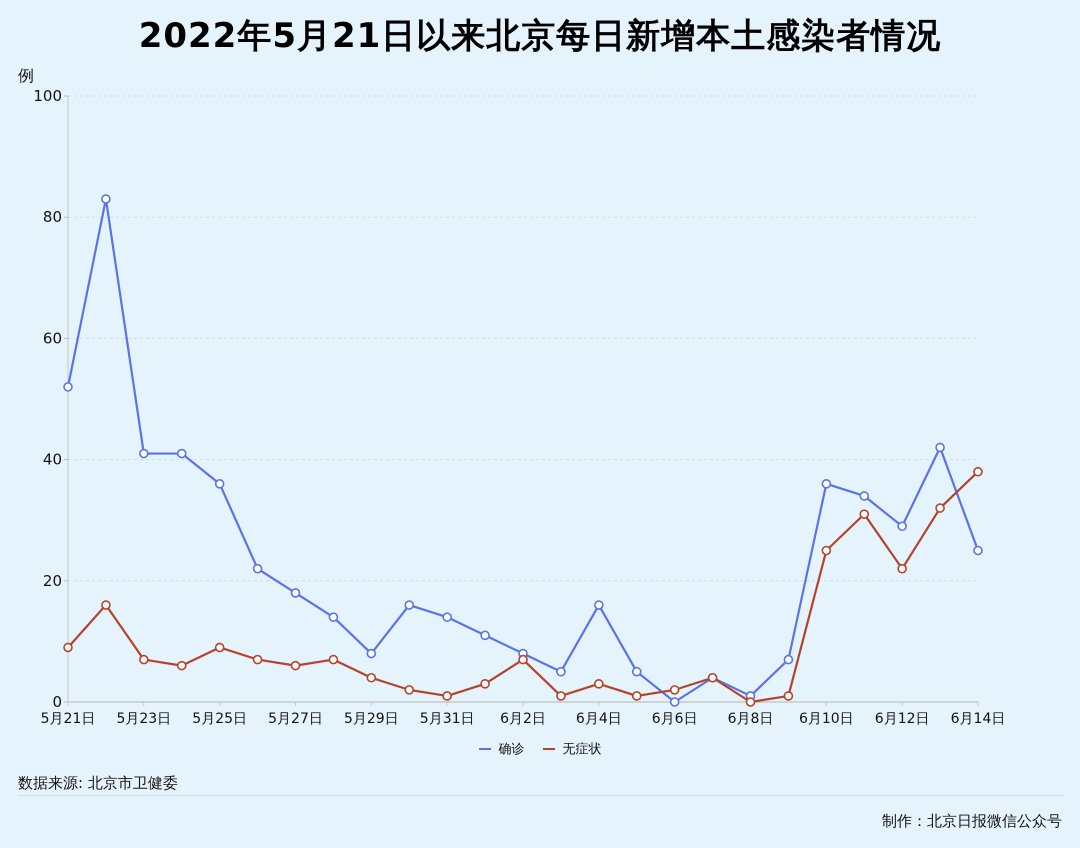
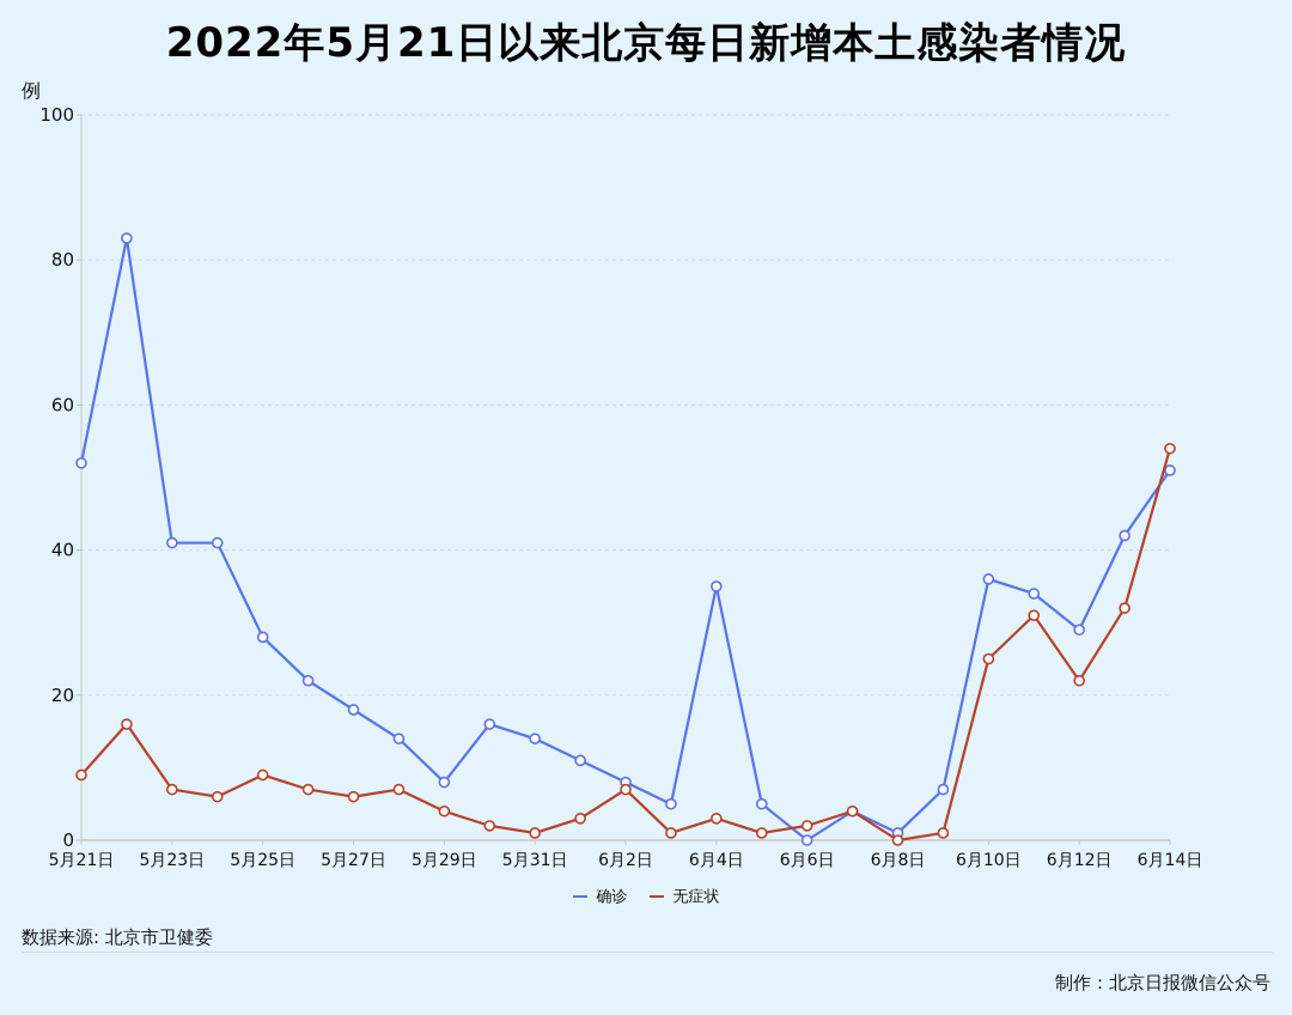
确诊/5月25日: 36 -> 28
确诊/6月4日: 16 -> 35
确诊/6月14日: 25 -> 51
无症状/6月14日: 38 -> 54
